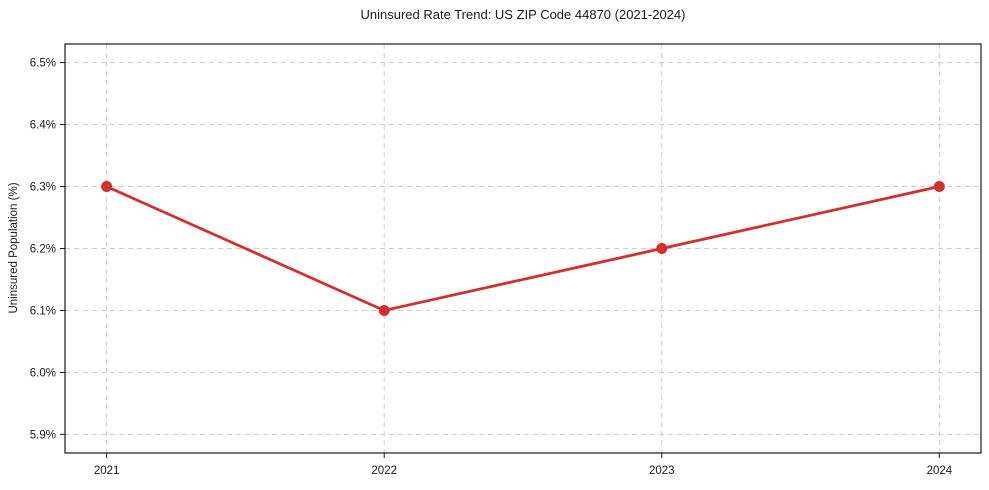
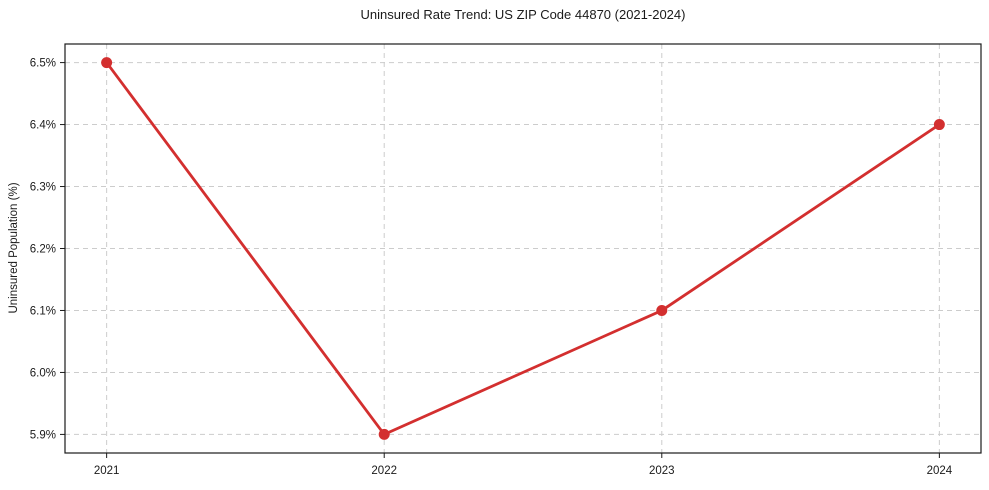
2021: 6.3% -> 6.5%
2022: 6.1% -> 5.9%
2023: 6.2% -> 6.1%
2024: 6.3% -> 6.4%
